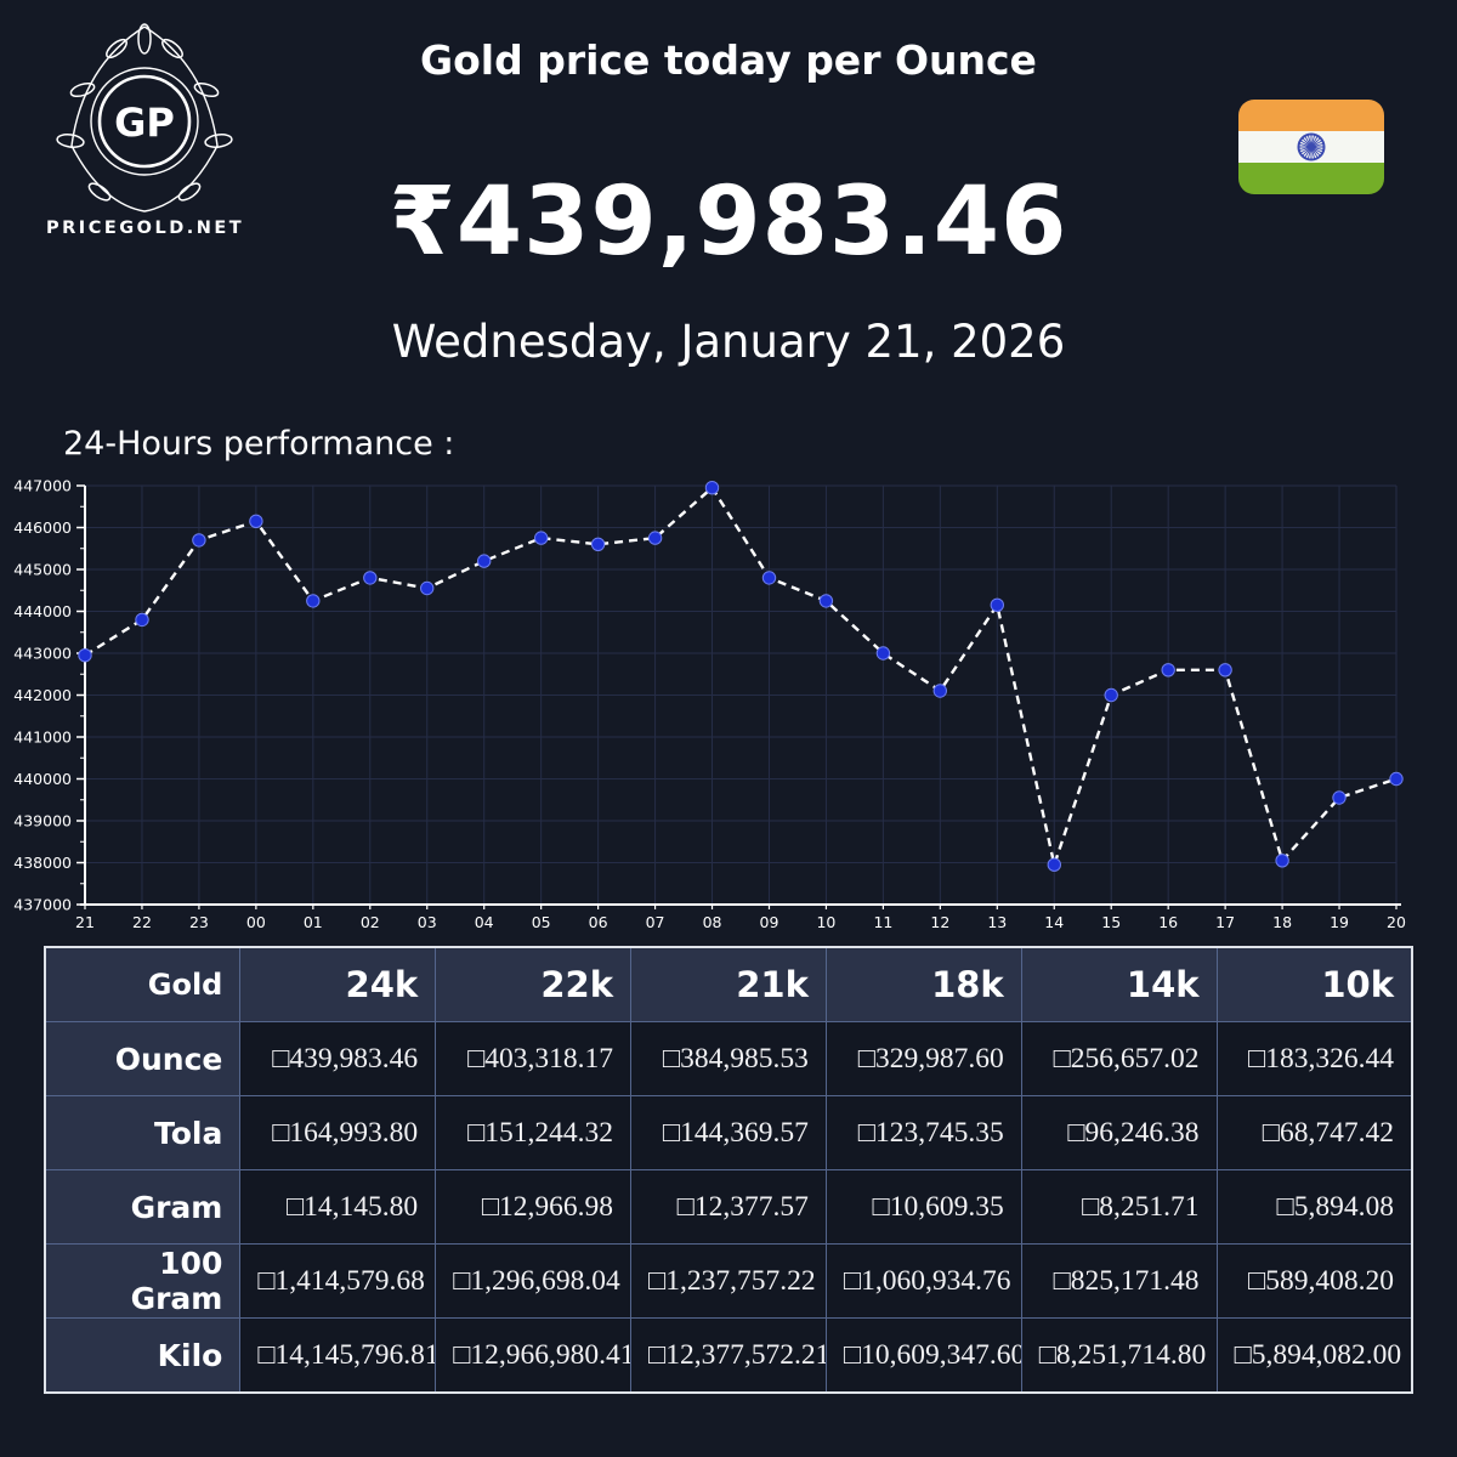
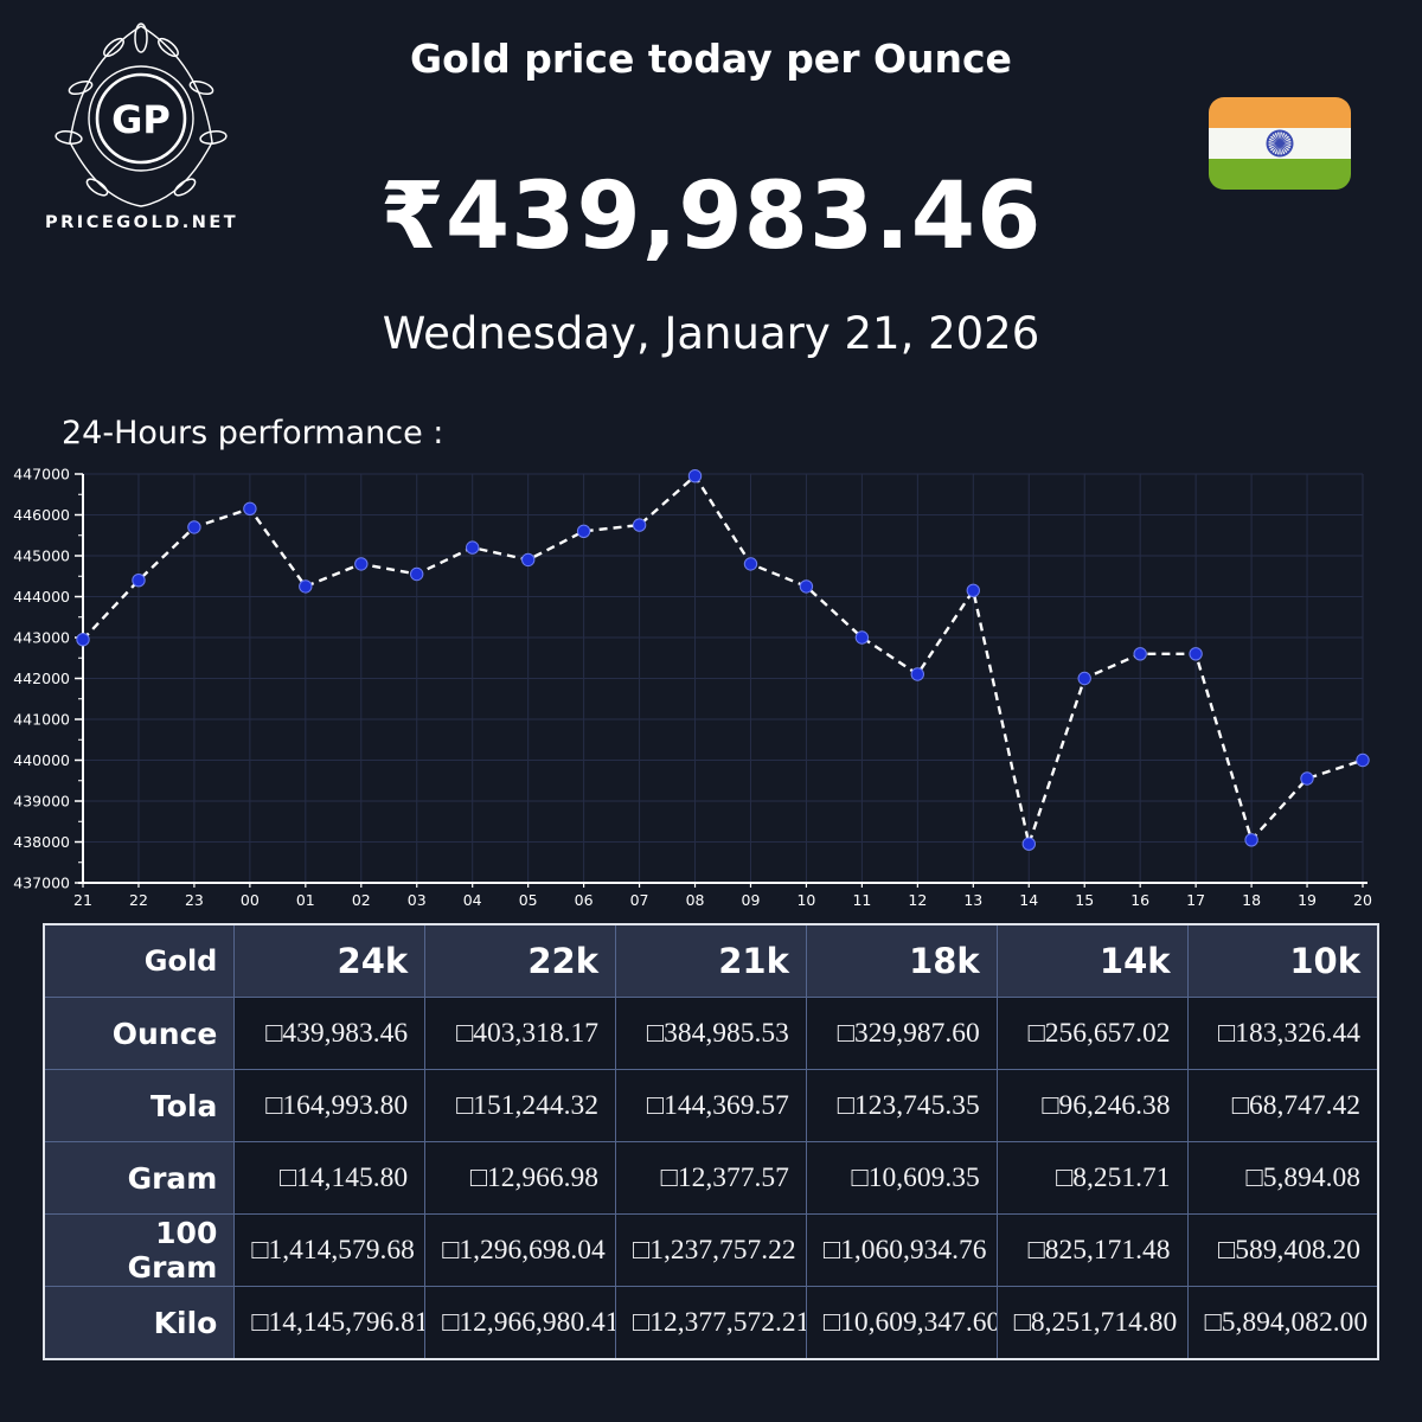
22: 443800 -> 444400
05: 445800 -> 444900
